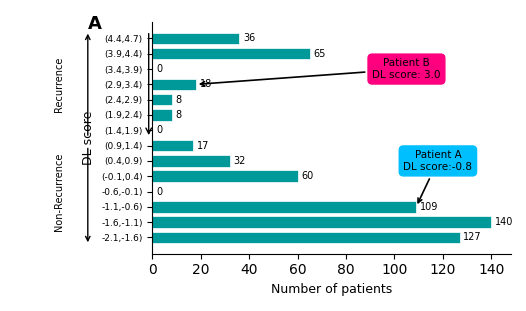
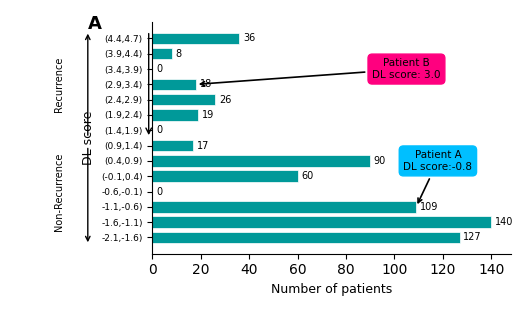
(3.9,4.4): 65 -> 8
(2.4,2.9): 8 -> 26
(1.9,2.4): 8 -> 19
(0.4,0.9): 32 -> 90
